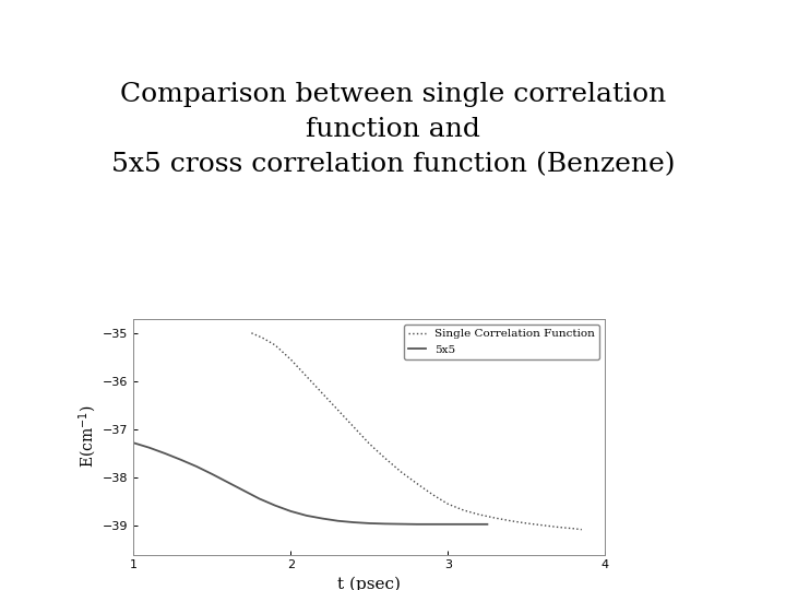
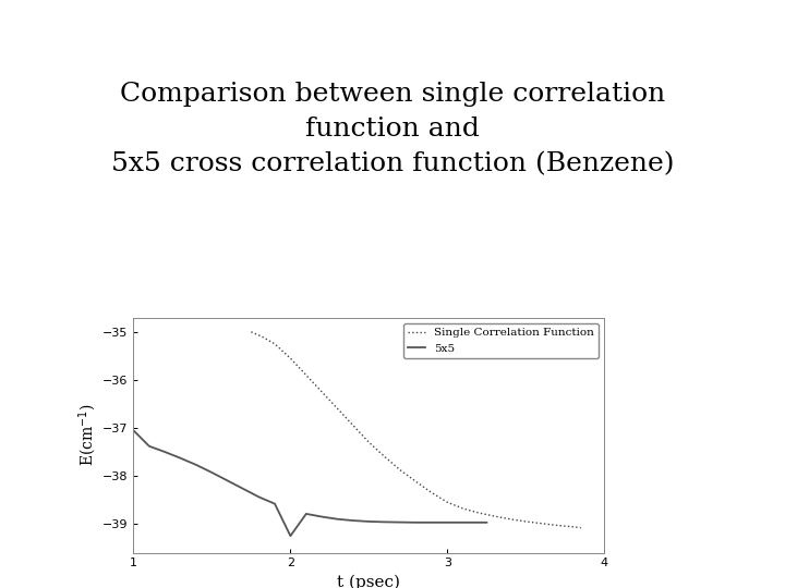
5x5/1: -37.28 -> -37.05
5x5/2: -38.70 -> -39.25
